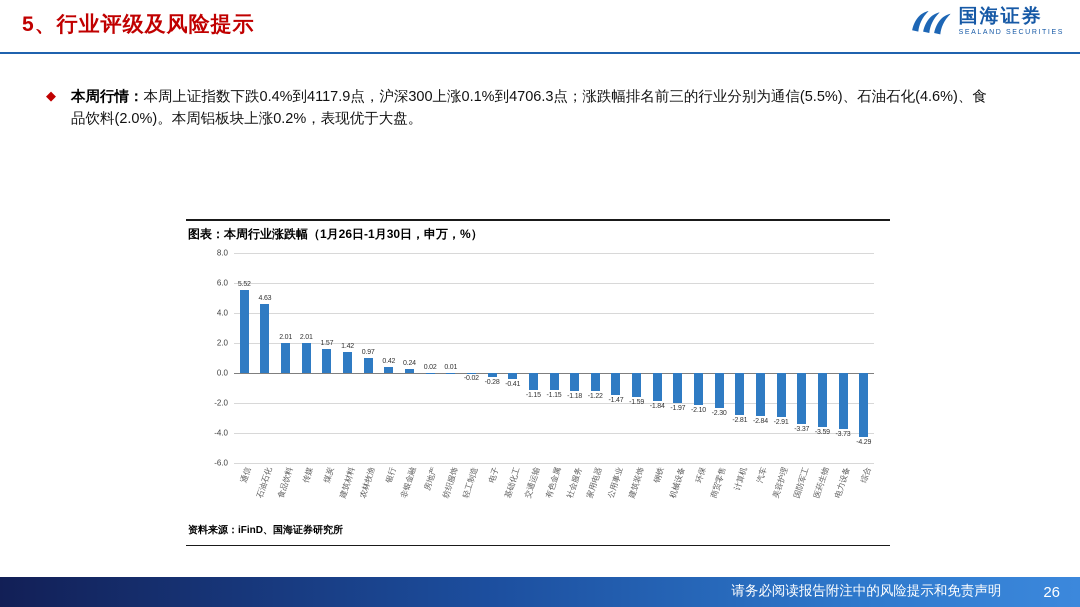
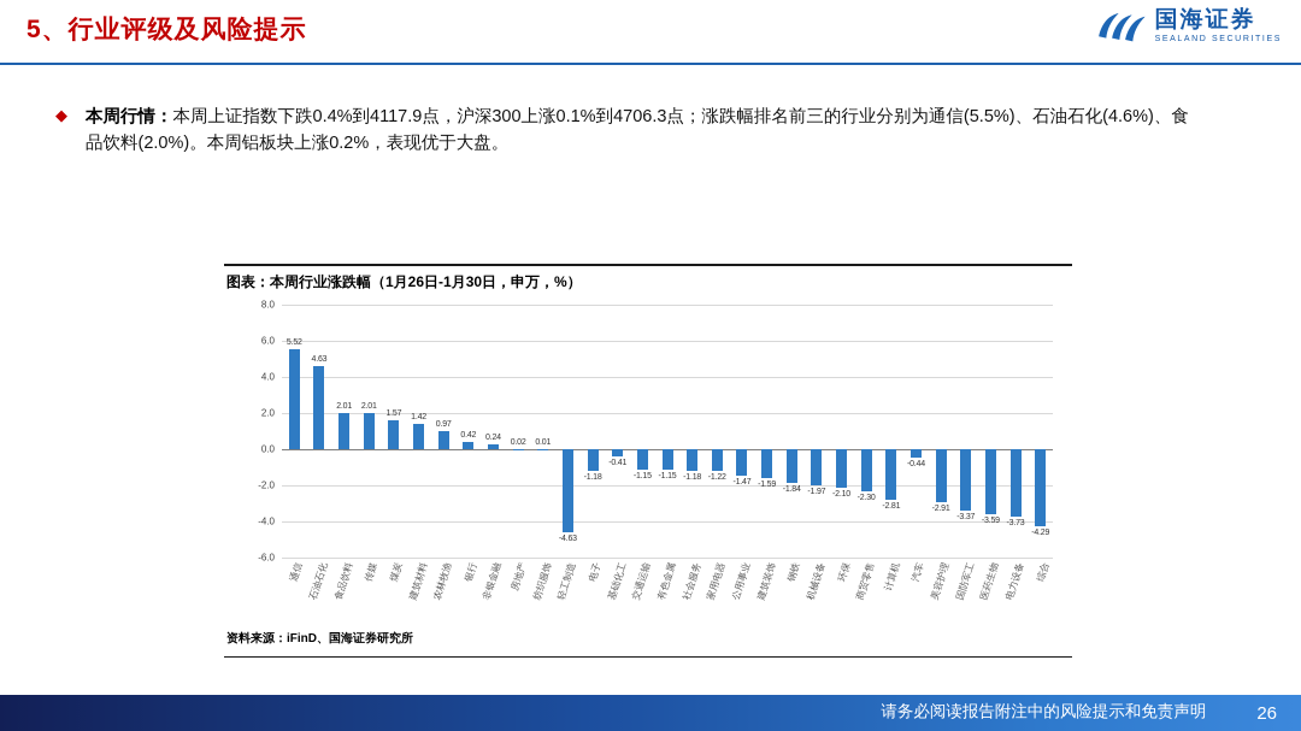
轻工制造: -0.02 -> -4.63
电子: -0.28 -> -1.18
汽车: -2.84 -> -0.44
